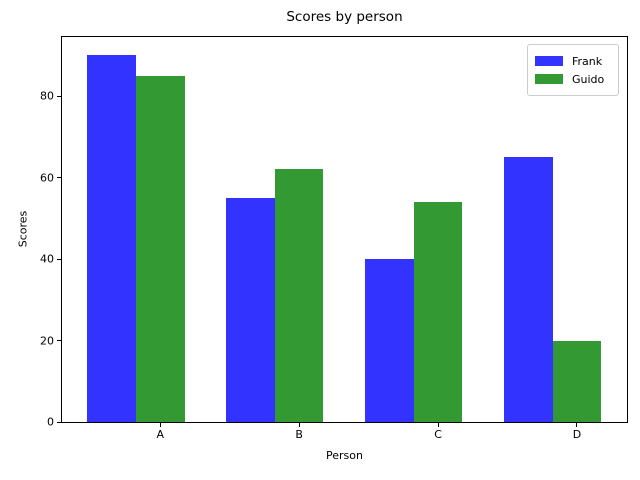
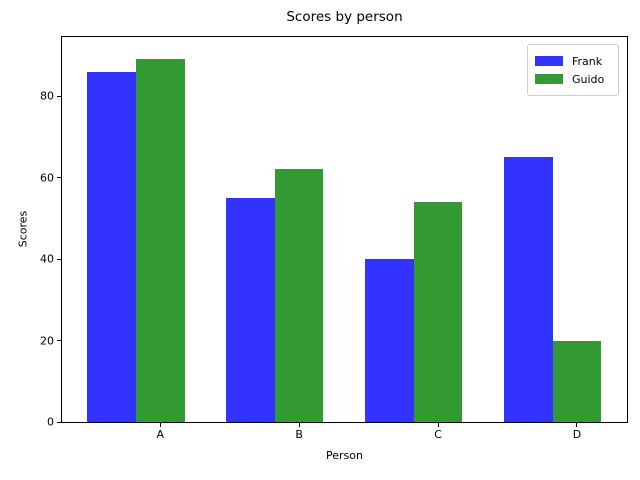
Frank/A: 90 -> 86
Guido/A: 85 -> 89
